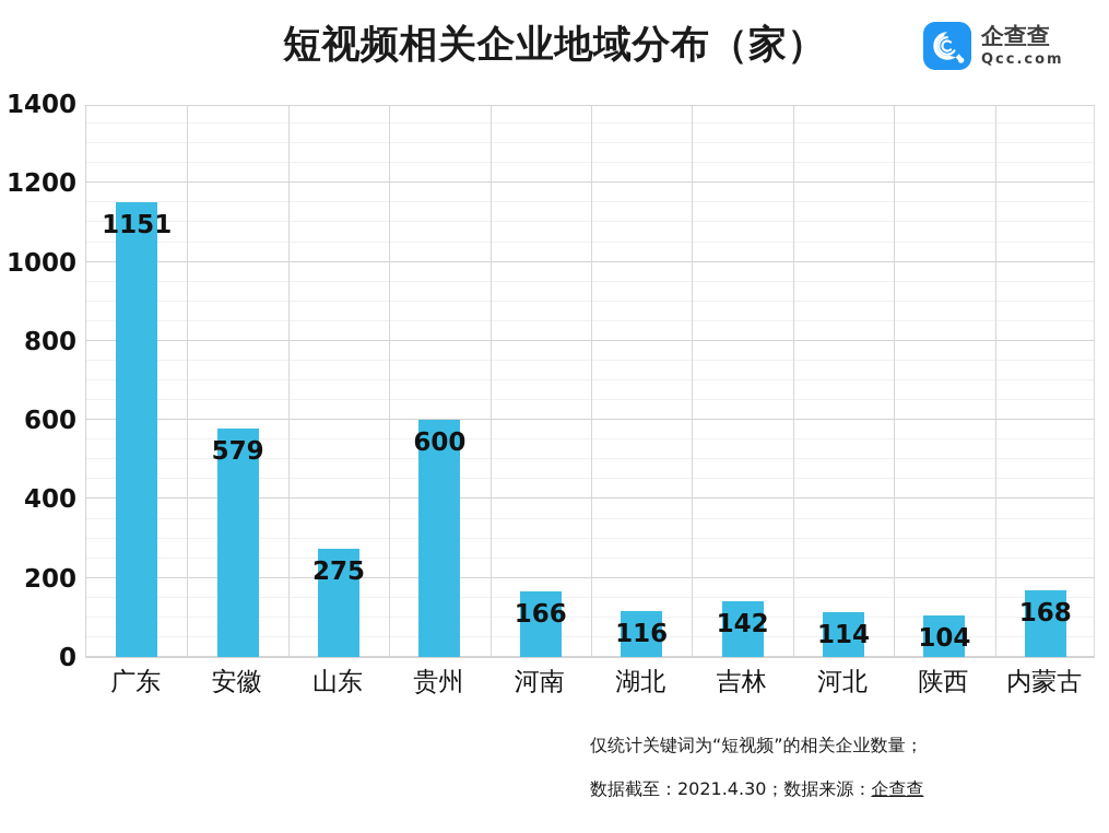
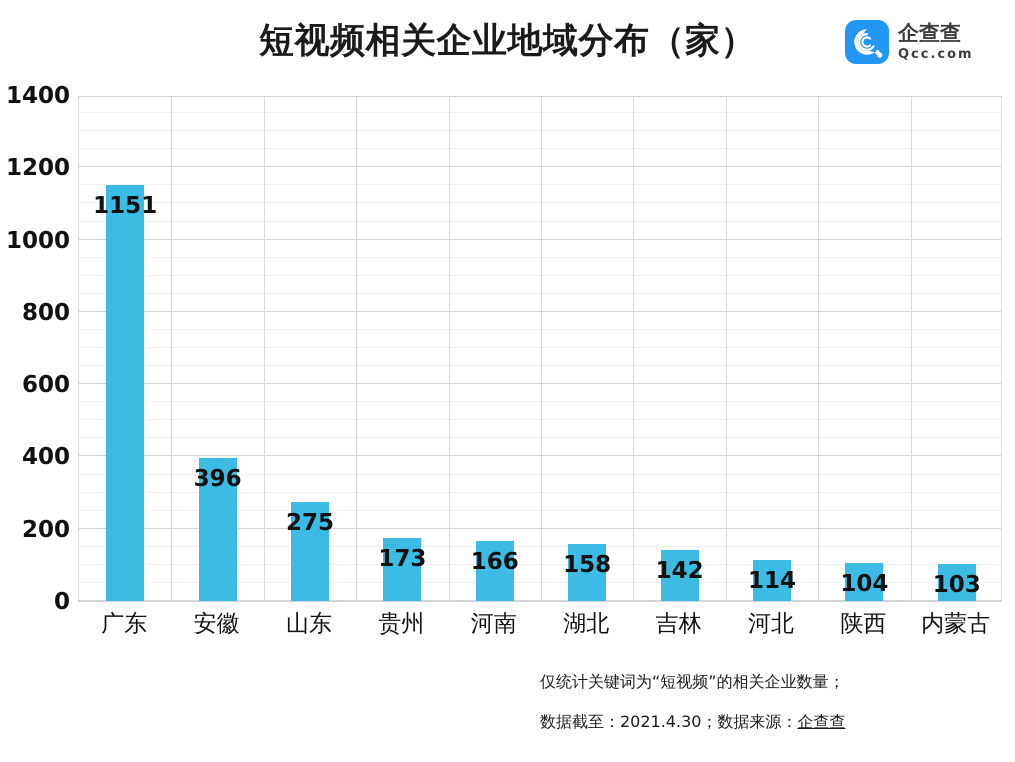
安徽: 579 -> 396
贵州: 600 -> 173
湖北: 116 -> 158
内蒙古: 168 -> 103
